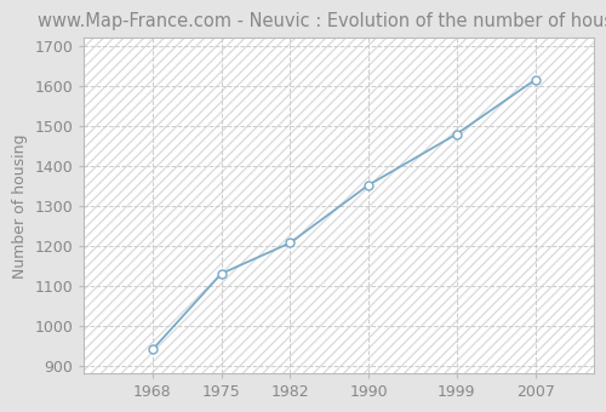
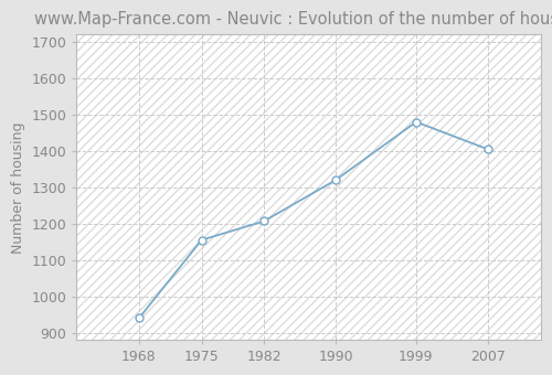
1975: 1130 -> 1155
1990: 1352 -> 1320
2007: 1616 -> 1405
